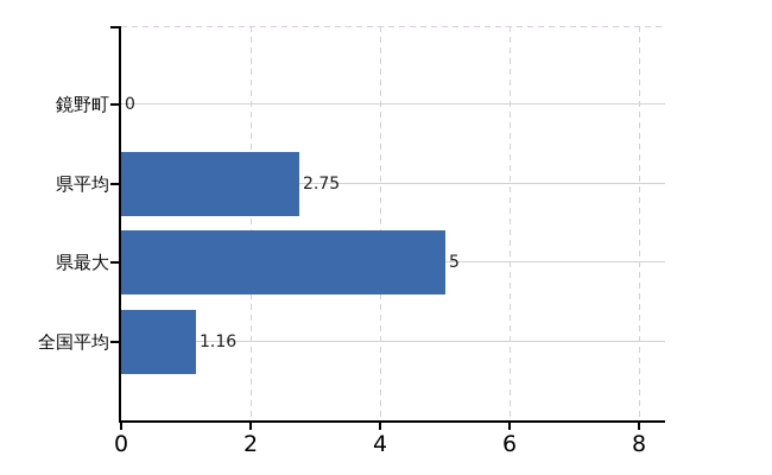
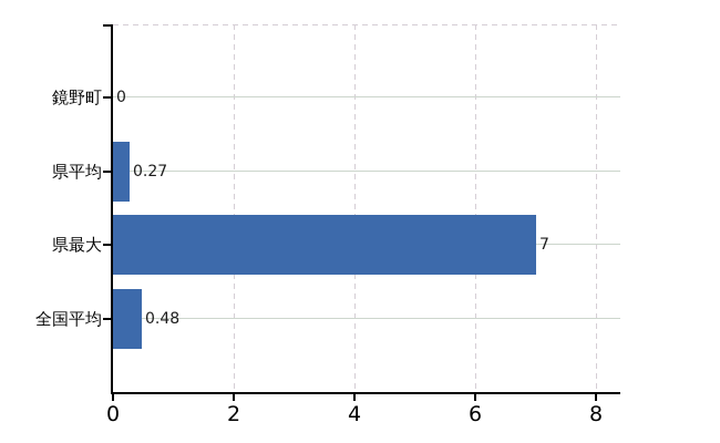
県平均: 2.75 -> 0.27
県最大: 5 -> 7
全国平均: 1.16 -> 0.48
